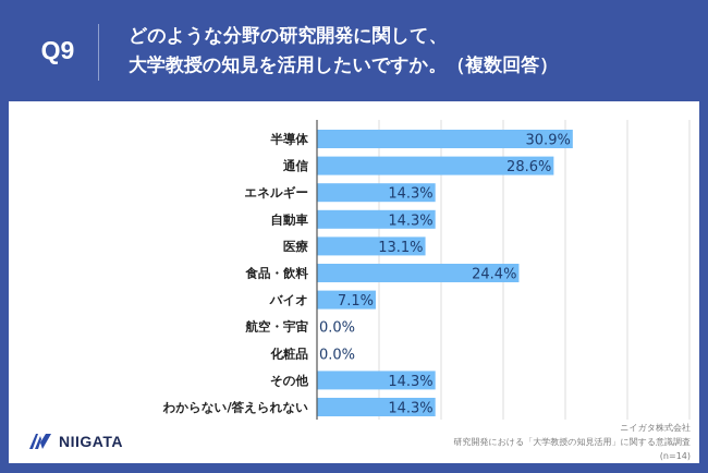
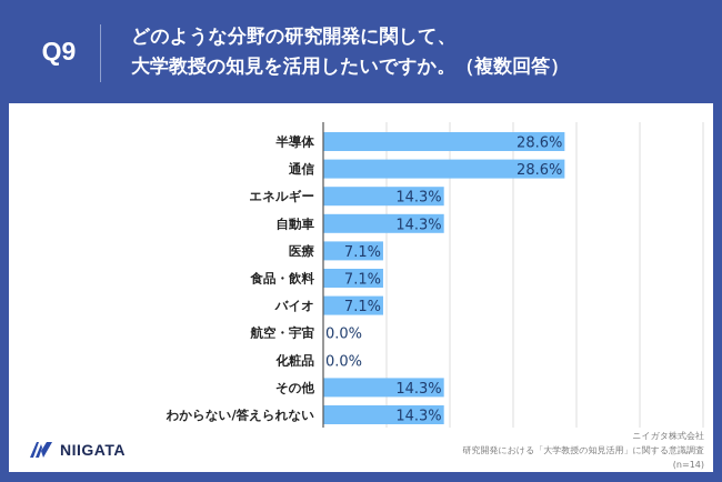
半導体: 30.9% -> 28.6%
医療: 13.1% -> 7.1%
食品・飲料: 24.4% -> 7.1%
